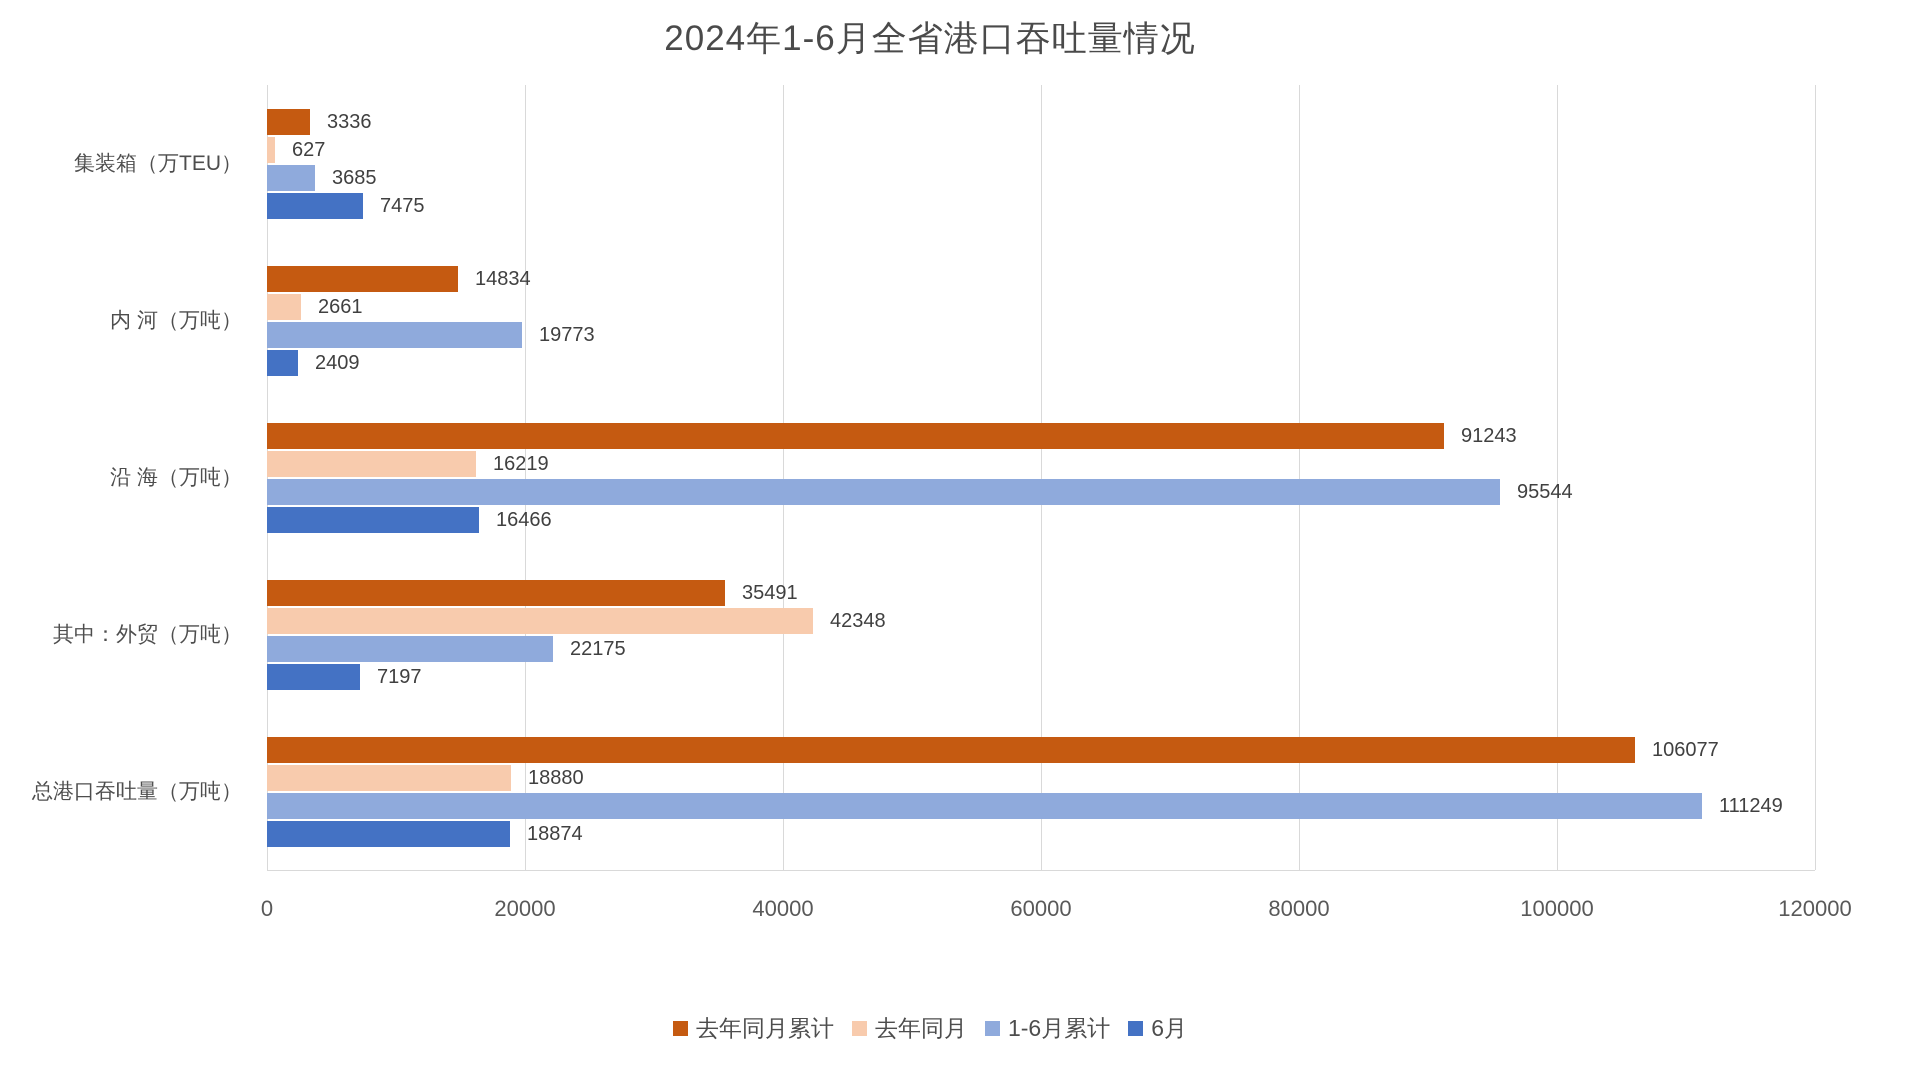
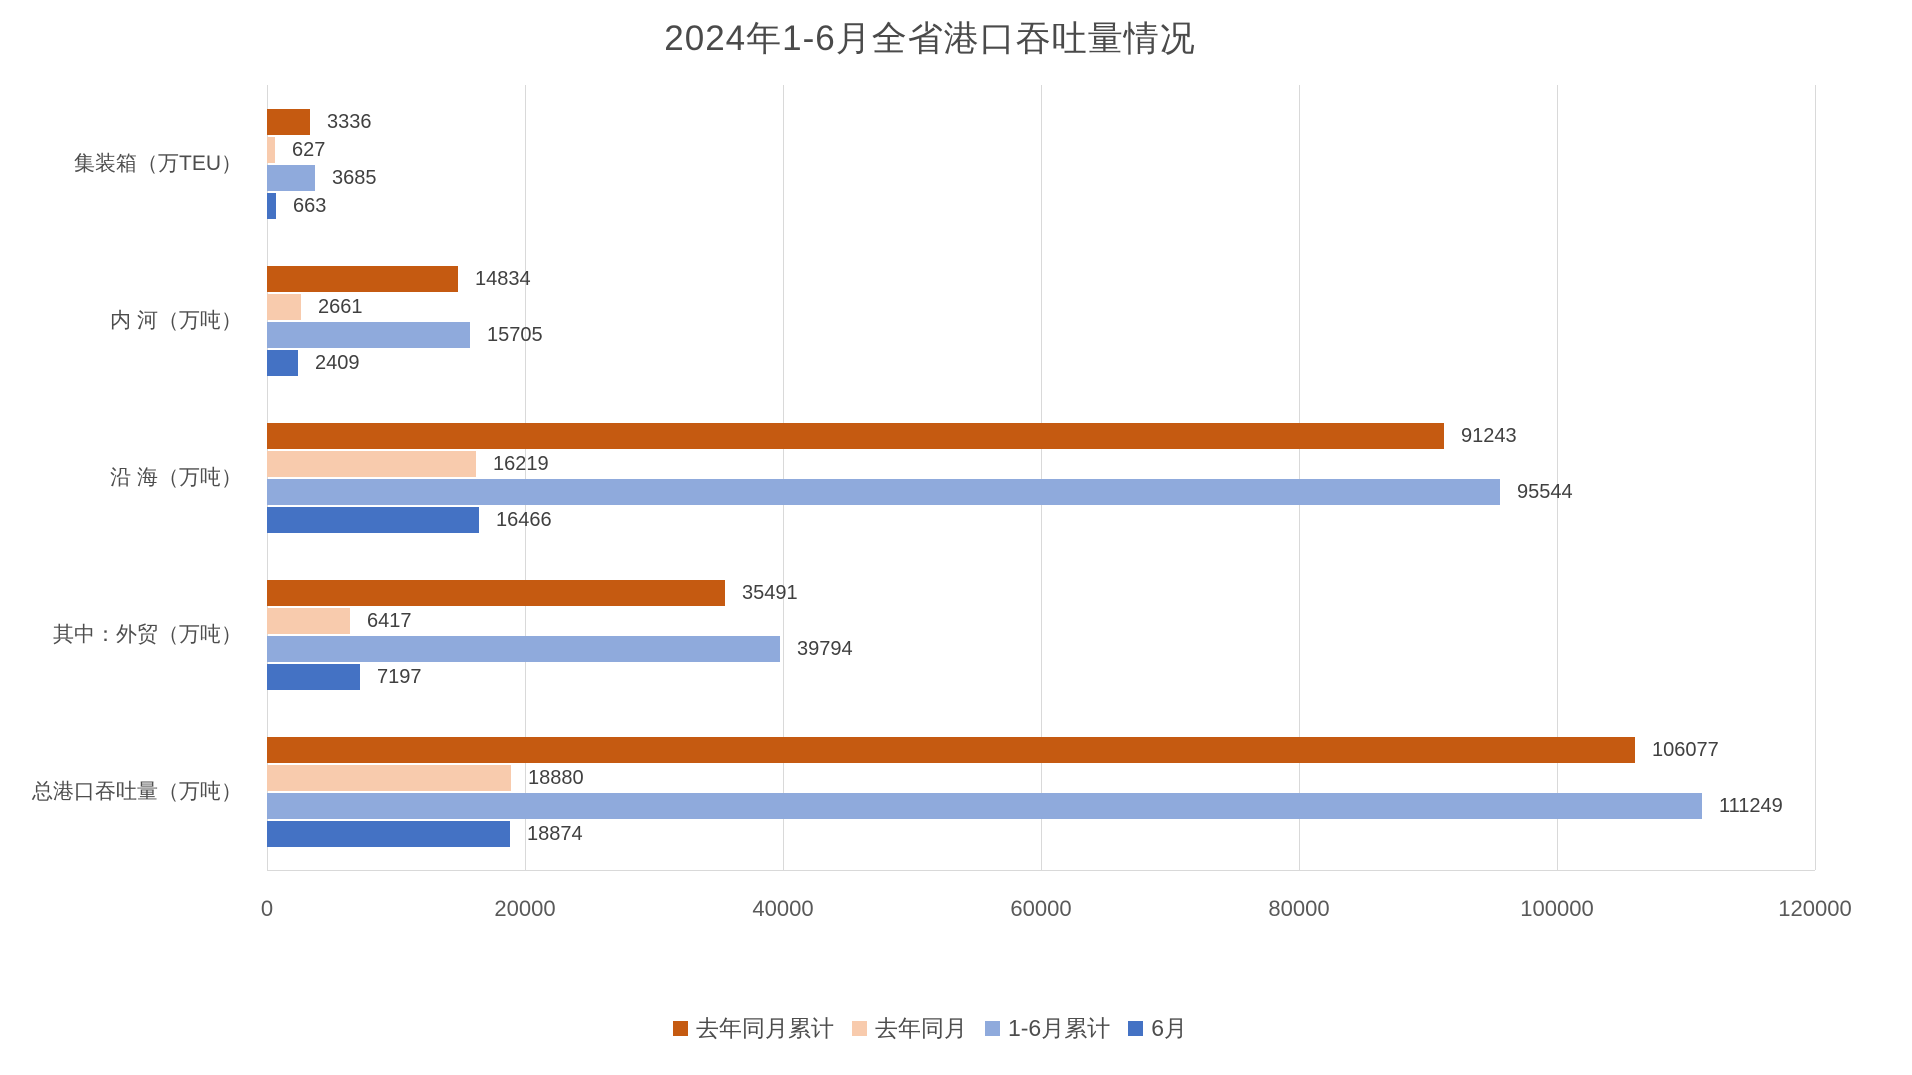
6月/集装箱（万TEU）: 7475 -> 663
1-6月累计/内 河（万吨）: 19773 -> 15705
去年同月/其中：外贸（万吨）: 42348 -> 6417
1-6月累计/其中：外贸（万吨）: 22175 -> 39794
